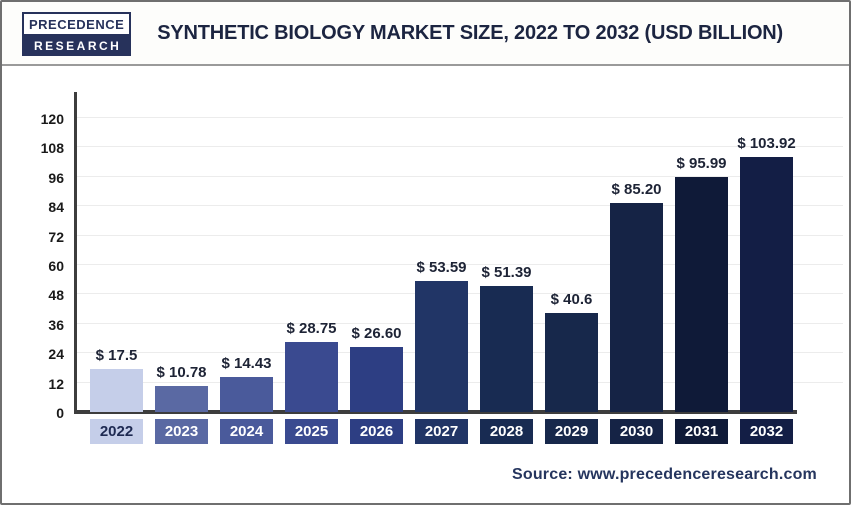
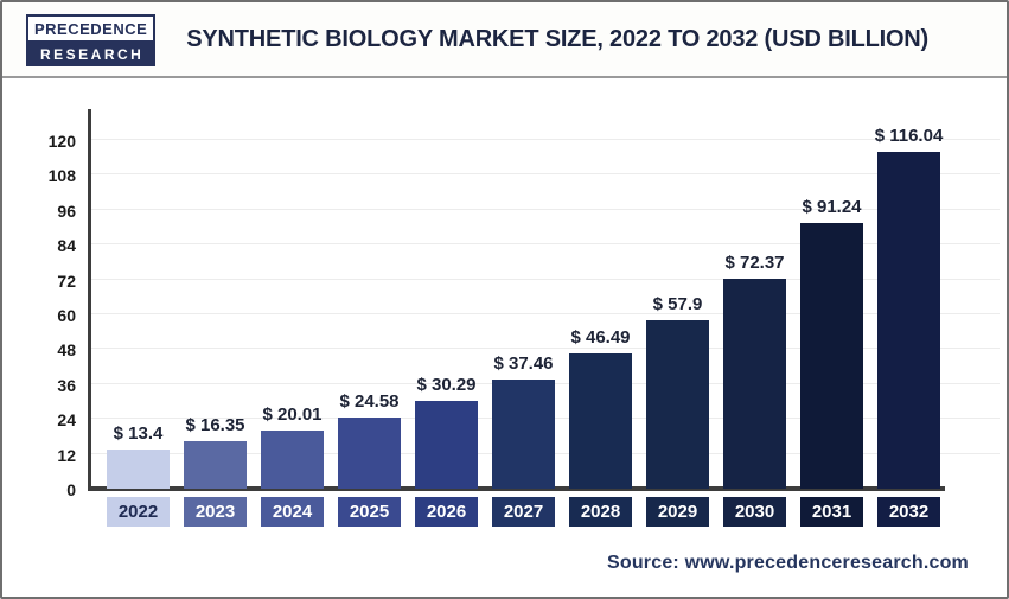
2022: 17.5 -> 13.4
2023: 10.78 -> 16.35
2024: 14.43 -> 20.01
2025: 28.75 -> 24.58
2026: 26.60 -> 30.29
2027: 53.59 -> 37.46
2028: 51.39 -> 46.49
2029: 40.6 -> 57.9
2030: 85.20 -> 72.37
2031: 95.99 -> 91.24
2032: 103.92 -> 116.04
